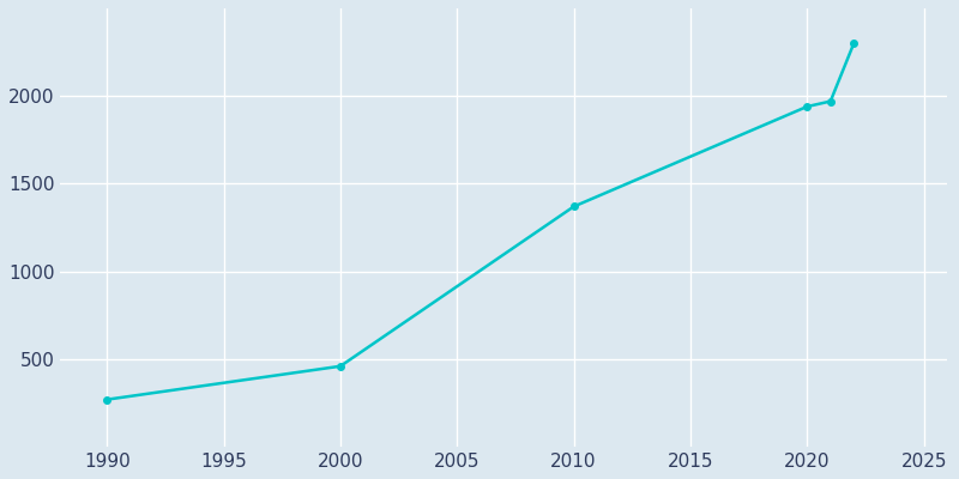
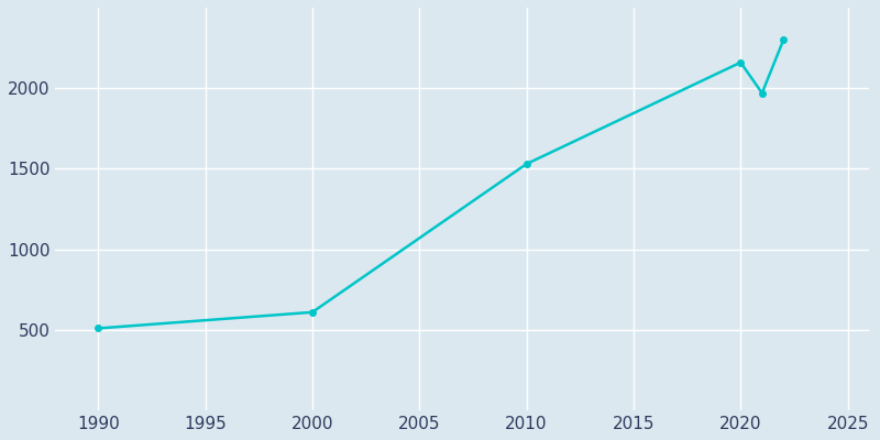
1990: 270 -> 510
2000: 460 -> 610
2010: 1370 -> 1530
2020: 1940 -> 2160
